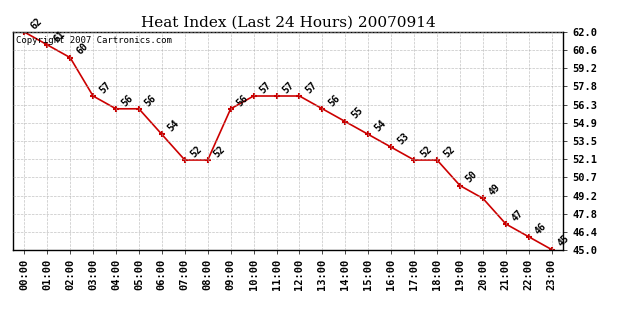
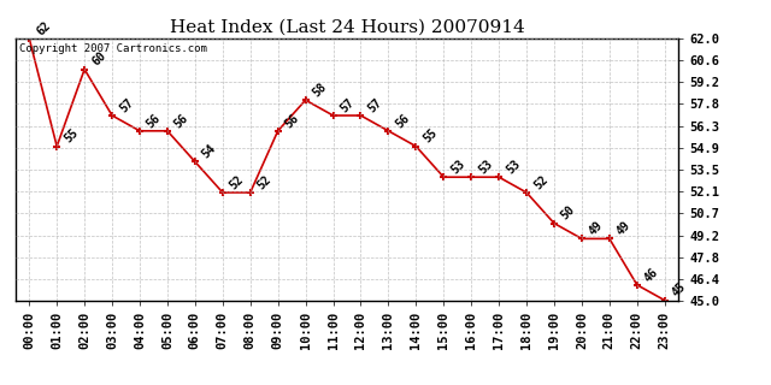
01:00: 61 -> 55
10:00: 57 -> 58
15:00: 54 -> 53
17:00: 52 -> 53
21:00: 47 -> 49
